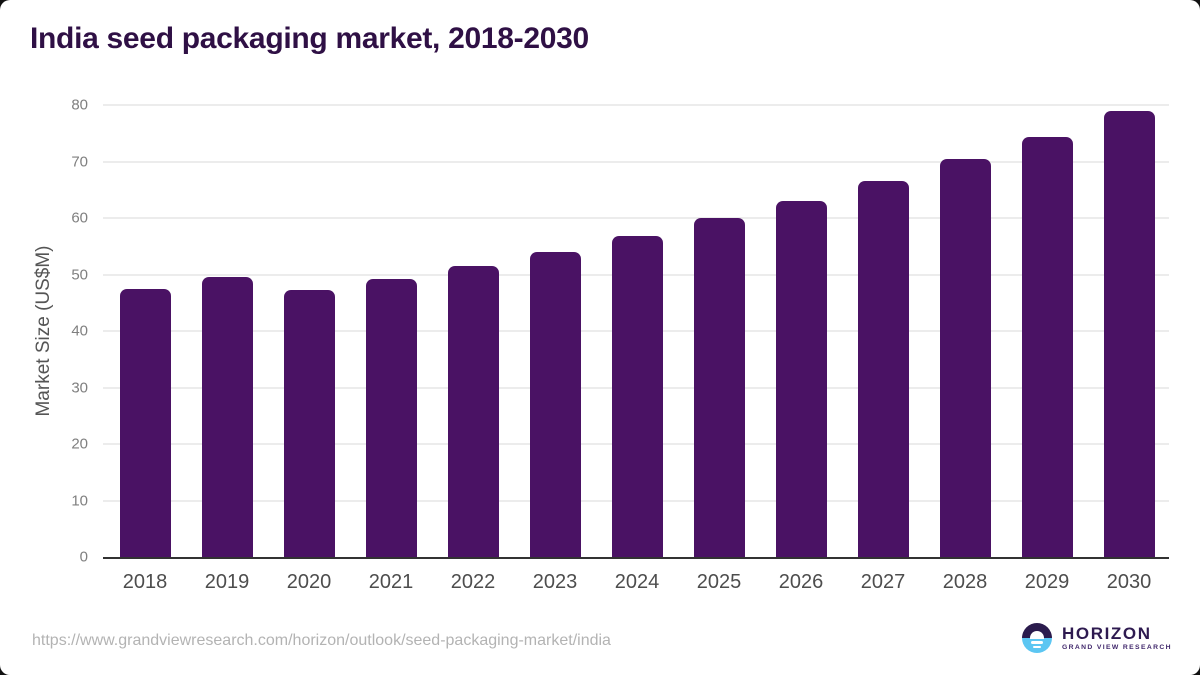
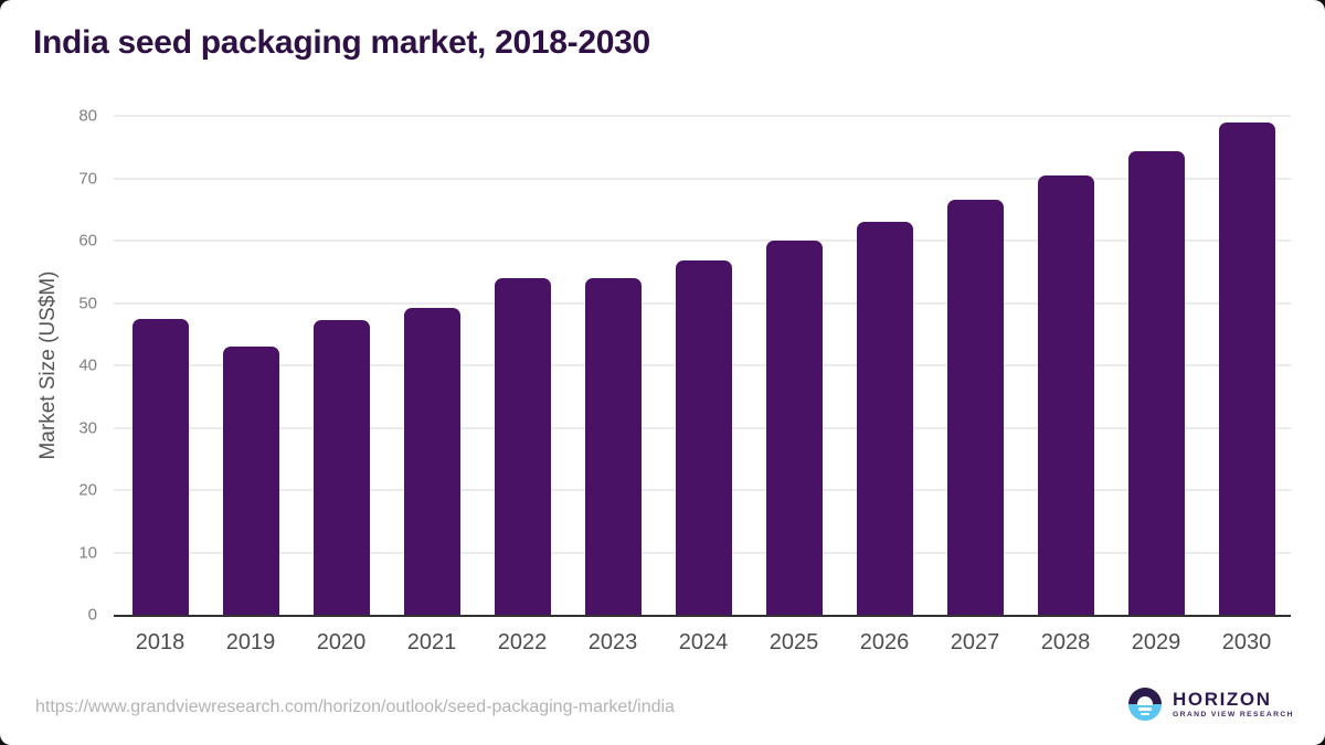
2019: 50 -> 43
2022: 52 -> 54
